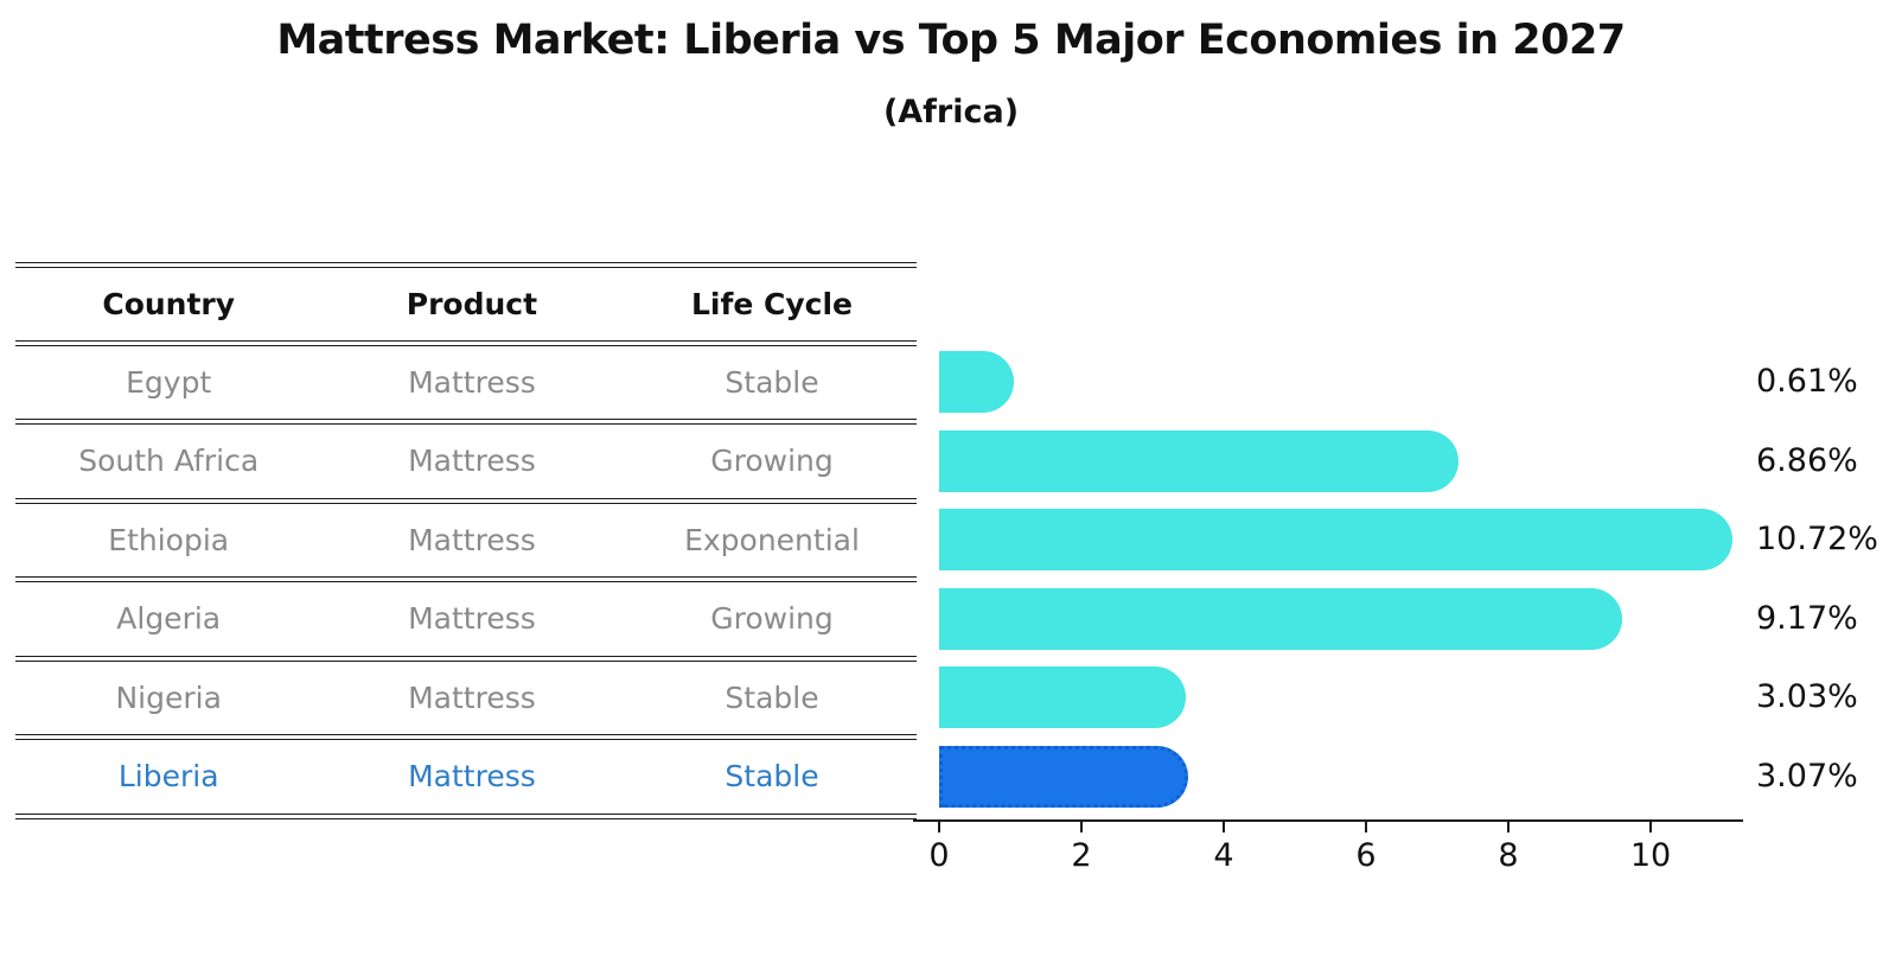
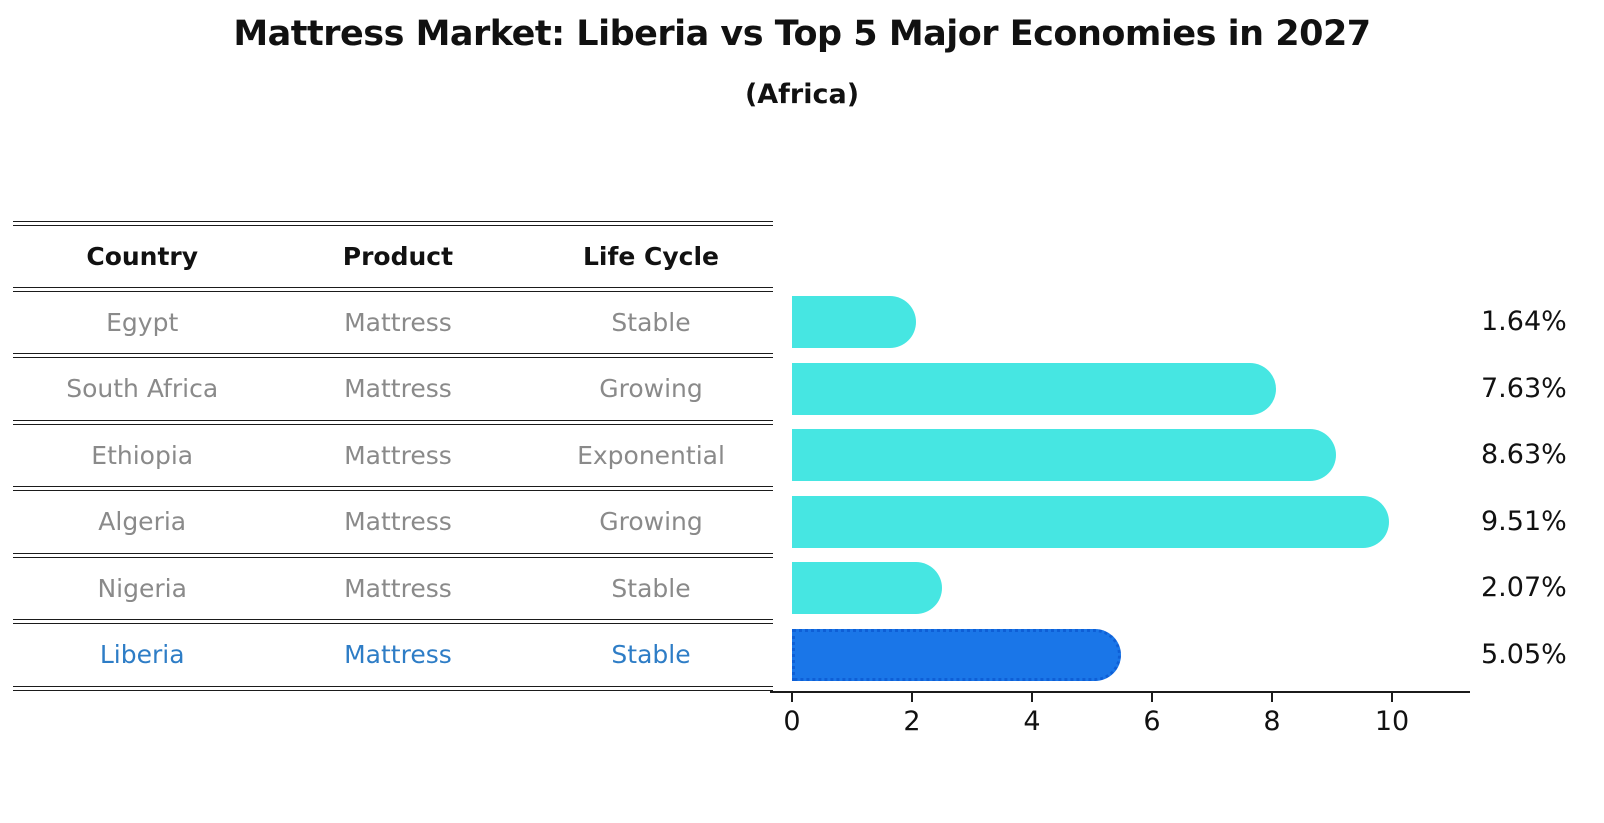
Egypt: 0.61% -> 1.64%
South Africa: 6.86% -> 7.63%
Ethiopia: 10.72% -> 8.63%
Algeria: 9.17% -> 9.51%
Nigeria: 3.03% -> 2.07%
Liberia: 3.07% -> 5.05%
